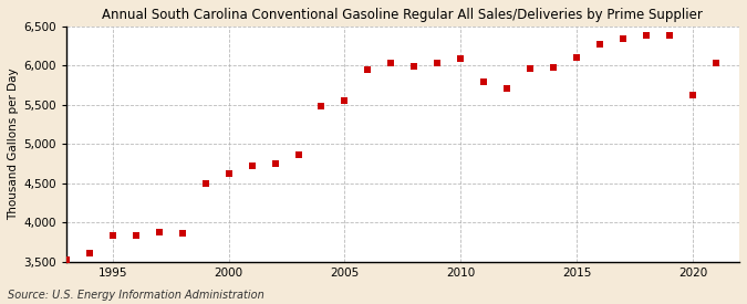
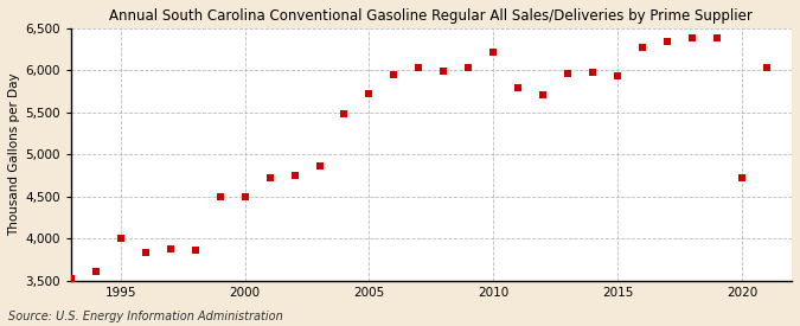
1995: 3,830 -> 4,000
2000: 4,630 -> 4,500
2005: 5,560 -> 5,720
2010: 6,090 -> 6,220
2015: 6,110 -> 5,940
2020: 5,630 -> 4,720
